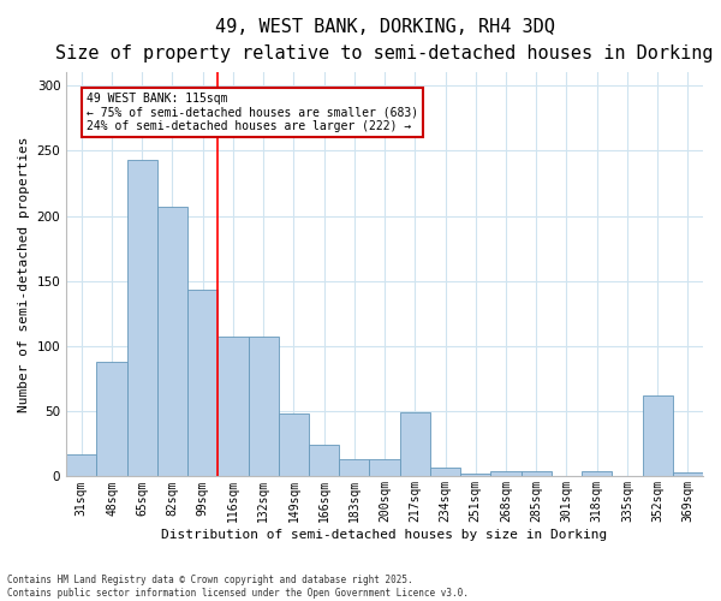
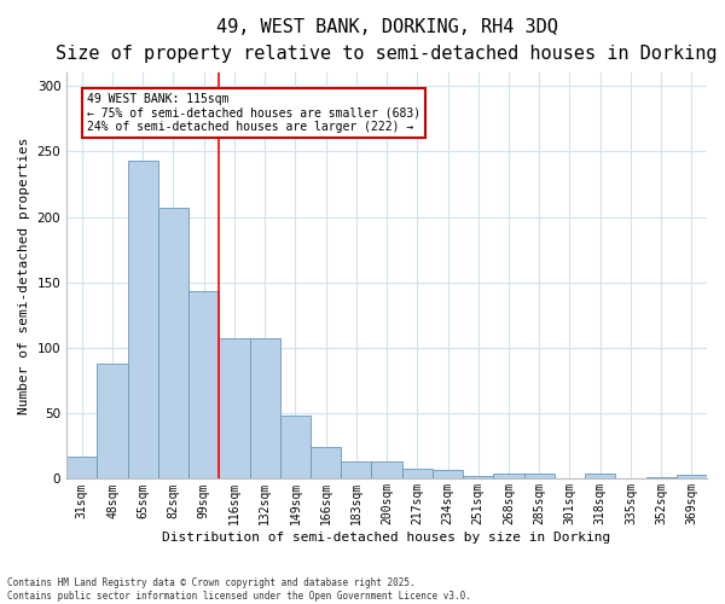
217sqm: 49 -> 8
352sqm: 62 -> 1
